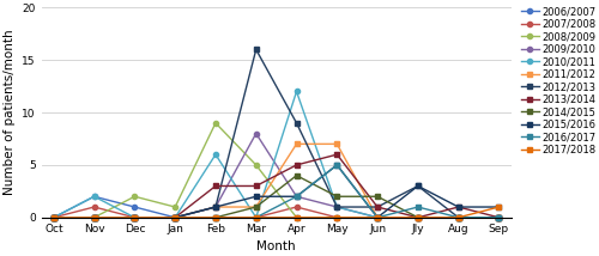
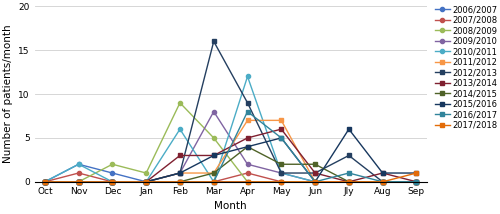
2015/2016/Mar: 2 -> 3
2015/2016/Apr: 2 -> 4
2016/2017/Apr: 2 -> 8
2015/2016/Jly: 3 -> 6
